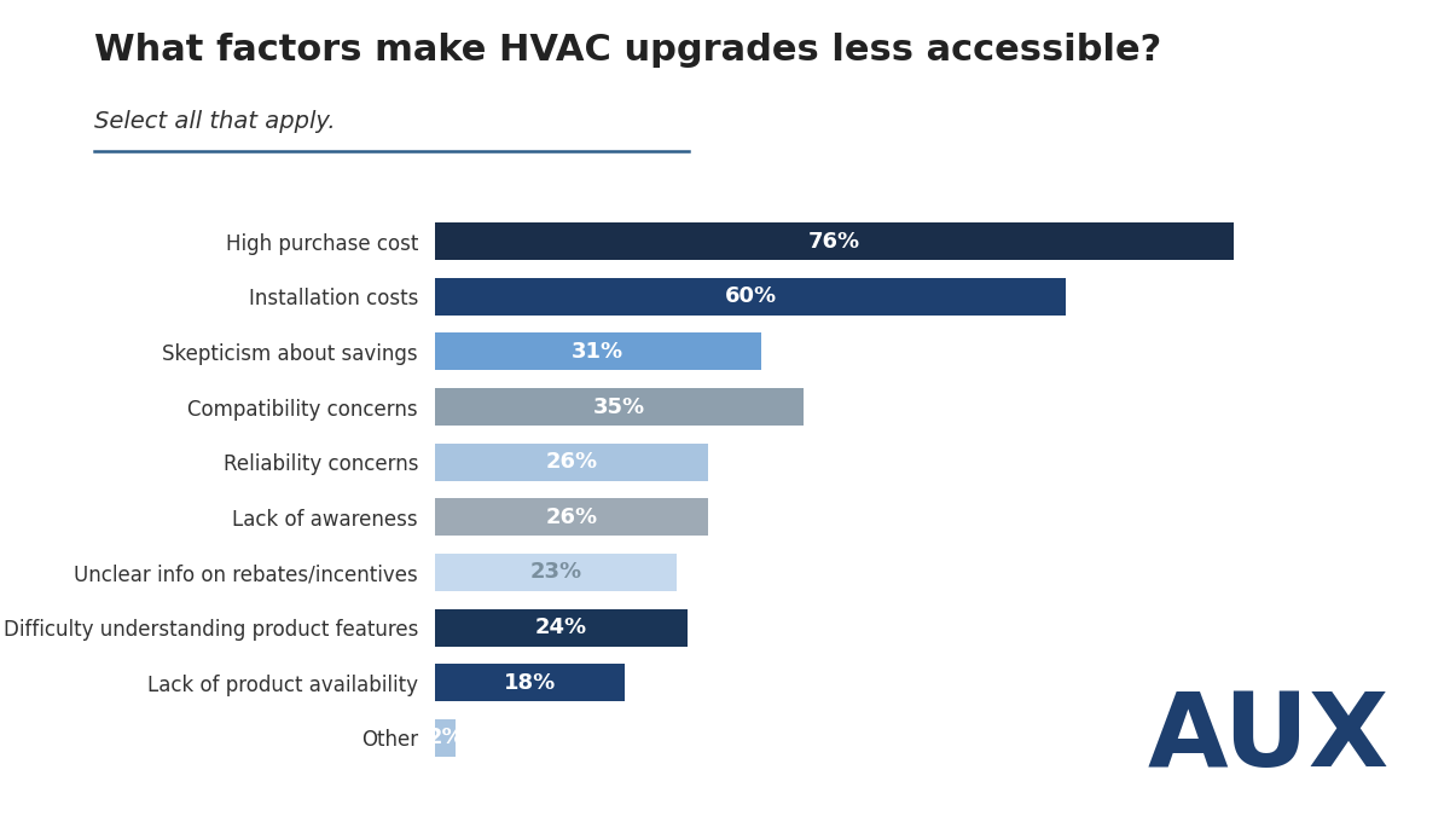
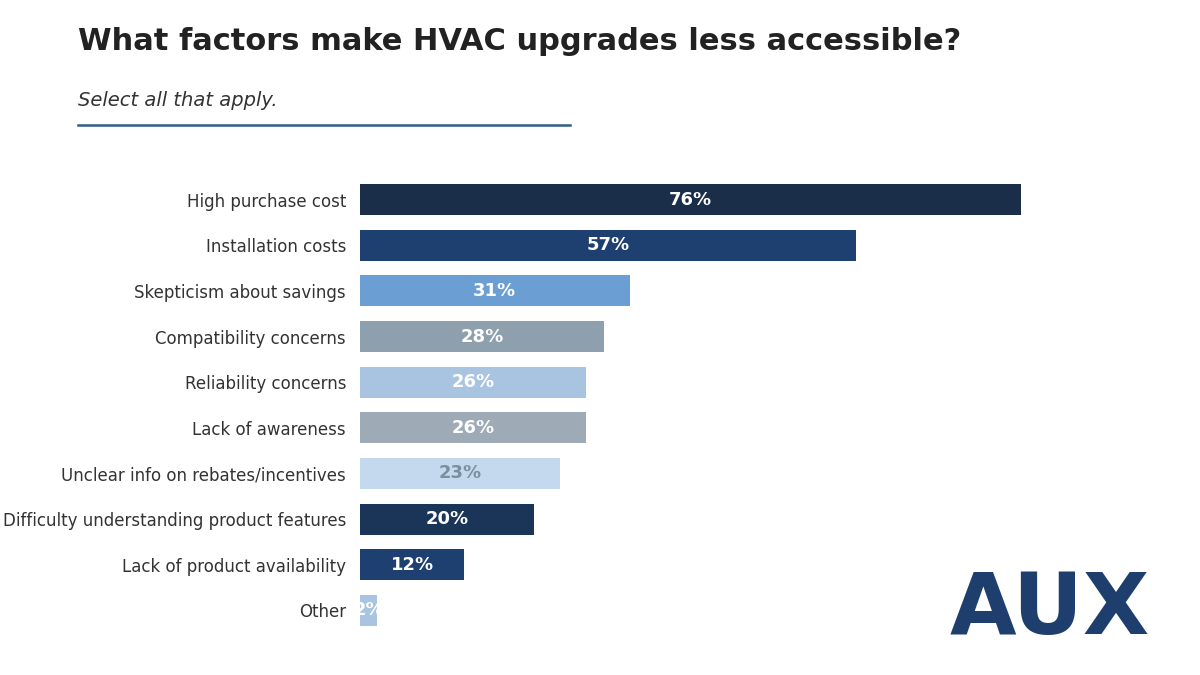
Installation costs: 60% -> 57%
Compatibility concerns: 35% -> 28%
Difficulty understanding product features: 24% -> 20%
Lack of product availability: 18% -> 12%
